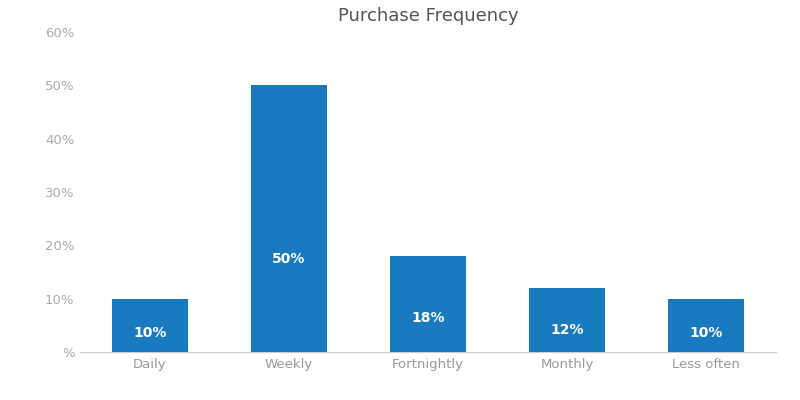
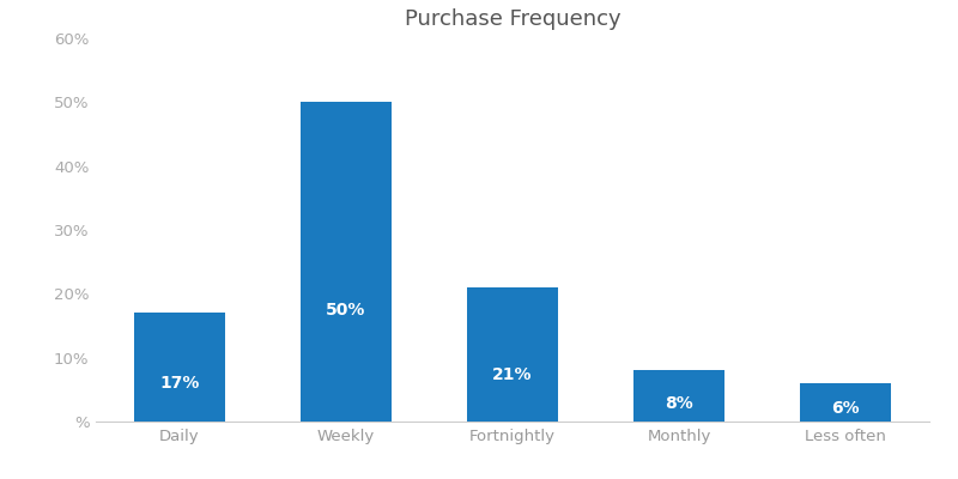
Daily: 10% -> 17%
Fortnightly: 18% -> 21%
Monthly: 12% -> 8%
Less often: 10% -> 6%
